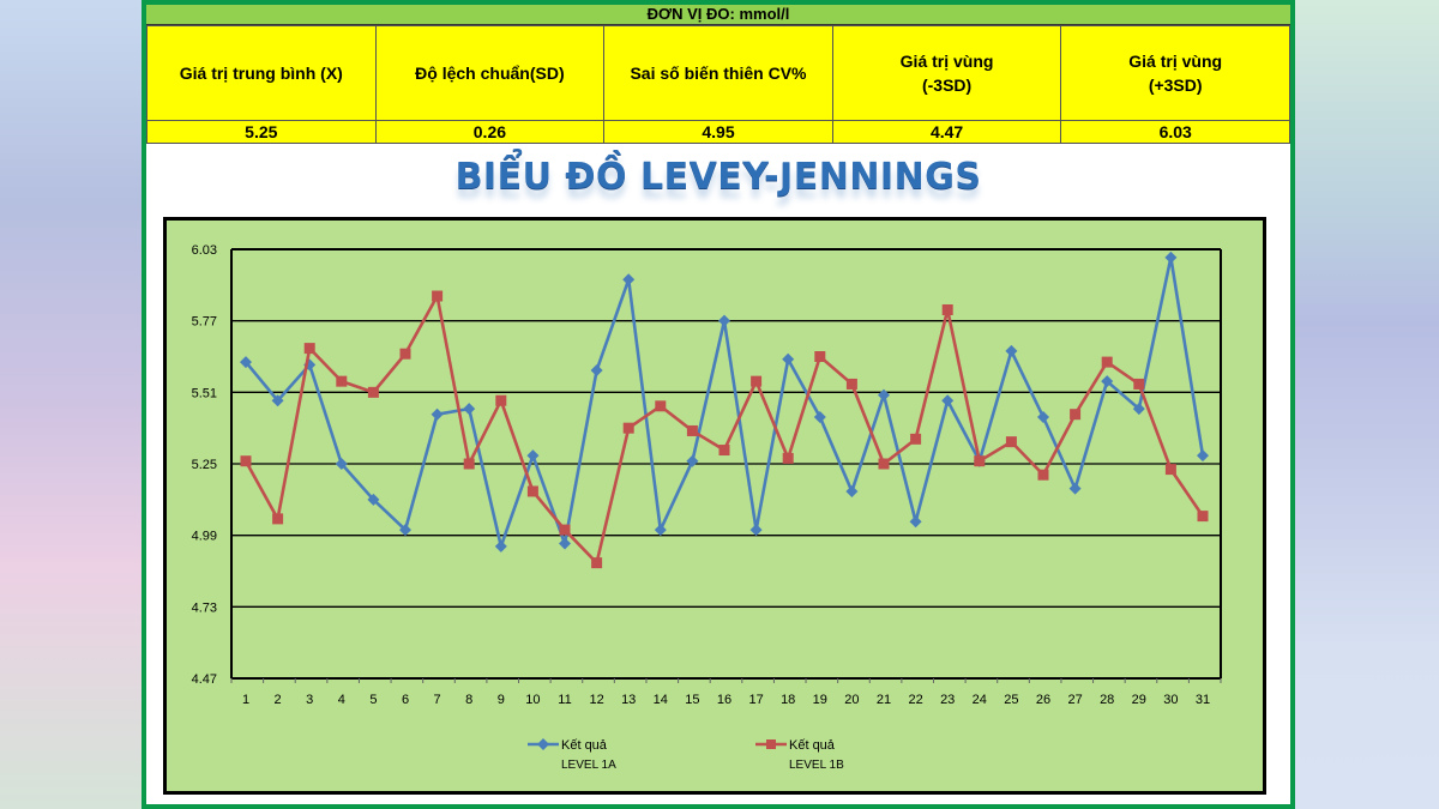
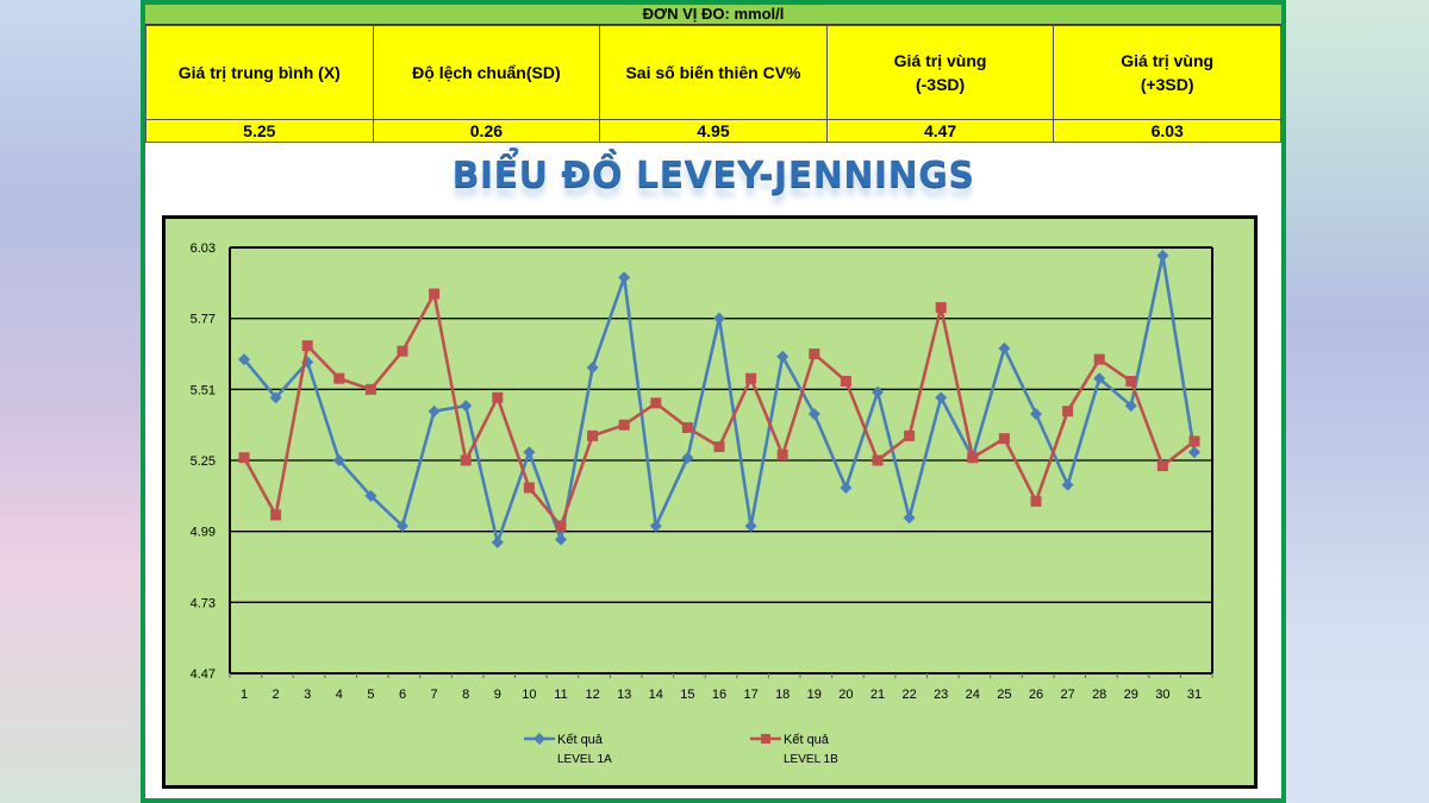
Kết quả LEVEL 1B/12: 4.89 -> 5.34
Kết quả LEVEL 1B/26: 5.21 -> 5.10
Kết quả LEVEL 1B/31: 5.06 -> 5.32
